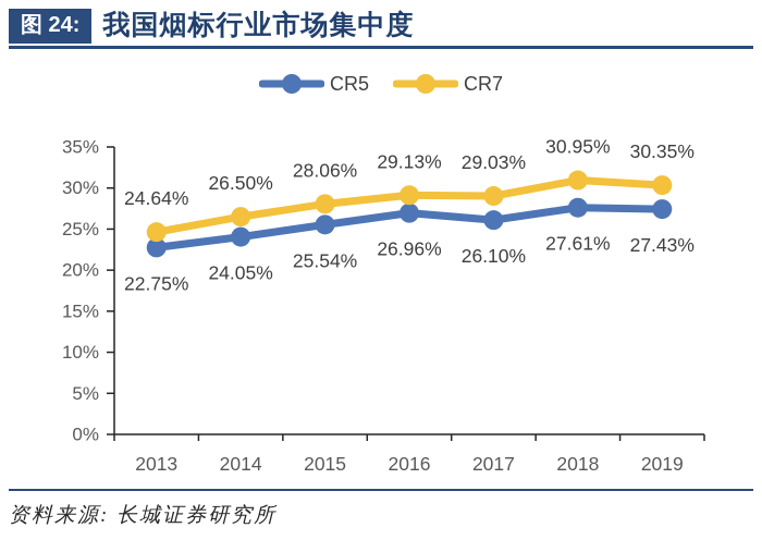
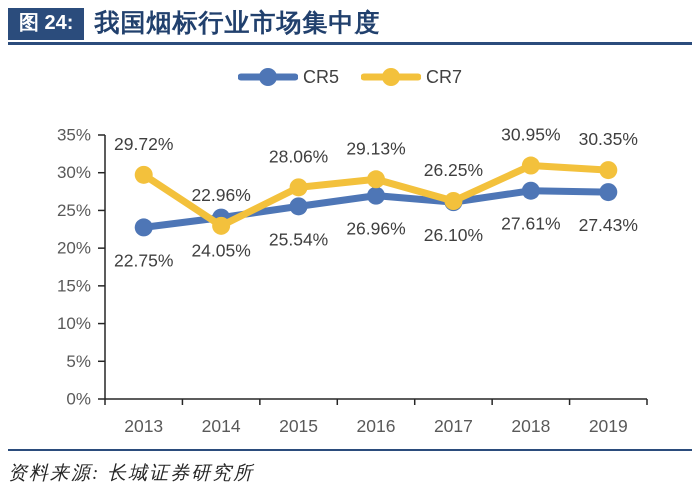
CR7/2013: 24.64% -> 29.72%
CR7/2014: 26.50% -> 22.96%
CR7/2017: 29.03% -> 26.25%
